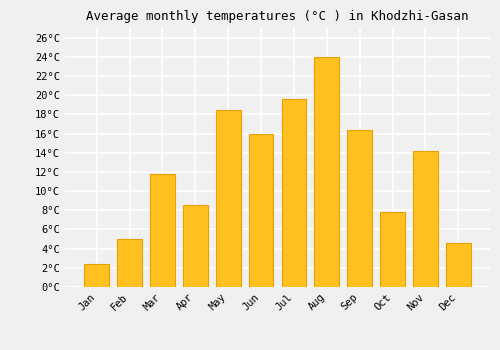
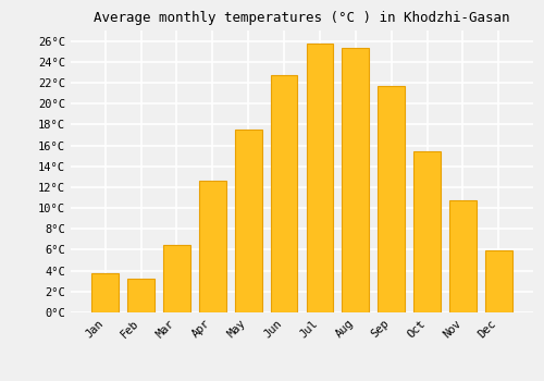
Jan: 2.4°C -> 3.8°C
Feb: 5.0°C -> 3.2°C
Mar: 11.8°C -> 6.5°C
Apr: 8.6°C -> 12.6°C
May: 18.4°C -> 17.5°C
Jun: 16.0°C -> 22.7°C
Jul: 19.6°C -> 25.8°C
Aug: 24.0°C -> 25.3°C
Sep: 16.4°C -> 21.7°C
Oct: 7.8°C -> 15.4°C
Nov: 14.2°C -> 10.7°C
Dec: 4.6°C -> 5.9°C
